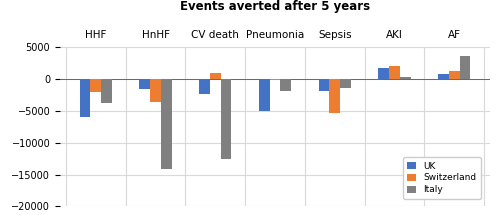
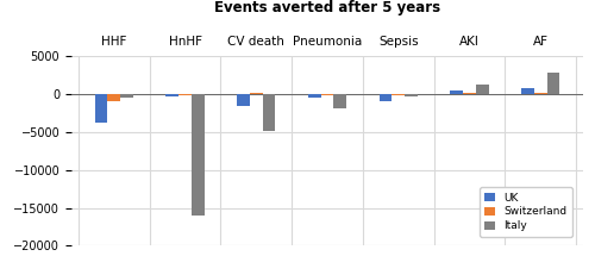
UK/HHF: -6000 -> -3800
Switzerland/HHF: -2000 -> -900
Italy/HHF: -3800 -> -500
UK/HnHF: -1600 -> -300
Switzerland/HnHF: -3600 -> -100
Italy/HnHF: -14200 -> -16000
UK/CV death: -2400 -> -1500
Switzerland/CV death: 1000 -> 200
Italy/CV death: -12600 -> -4800
UK/Pneumonia: -5000 -> -400
UK/Sepsis: -1800 -> -900
Switzerland/Sepsis: -5400 -> -200
Italy/Sepsis: -1400 -> -300
UK/AKI: 1800 -> 500
Switzerland/AKI: 2000 -> 100
Italy/AKI: 400 -> 1300
Switzerland/AF: 1200 -> 200
Italy/AF: 3600 -> 2800
